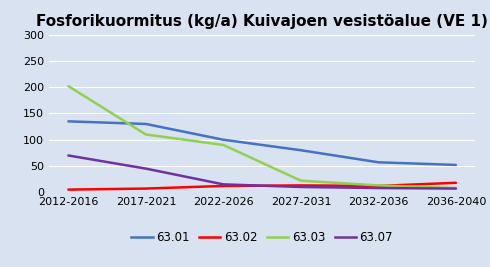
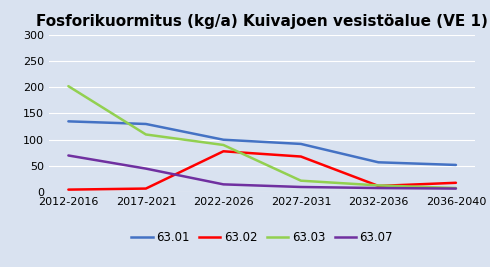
63.02/2022-2026: 12 -> 78
63.01/2027-2031: 80 -> 92
63.02/2027-2031: 13 -> 68
